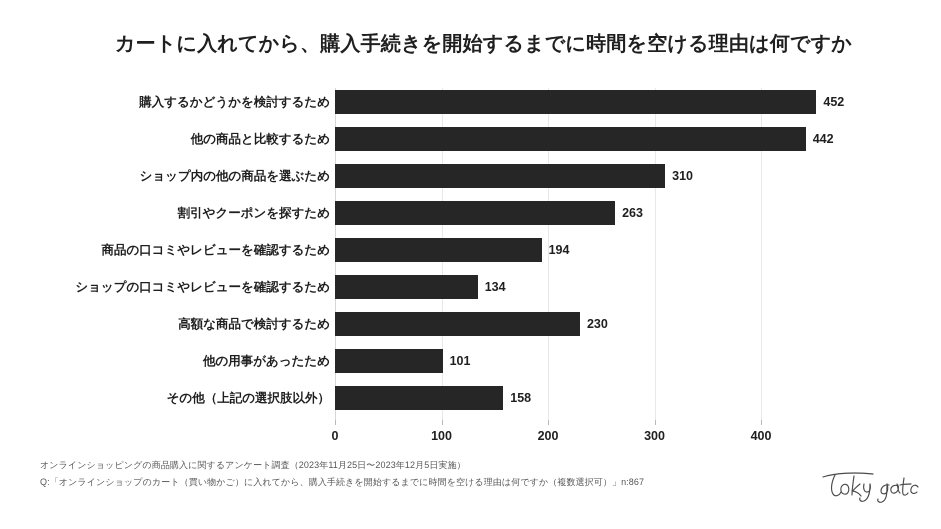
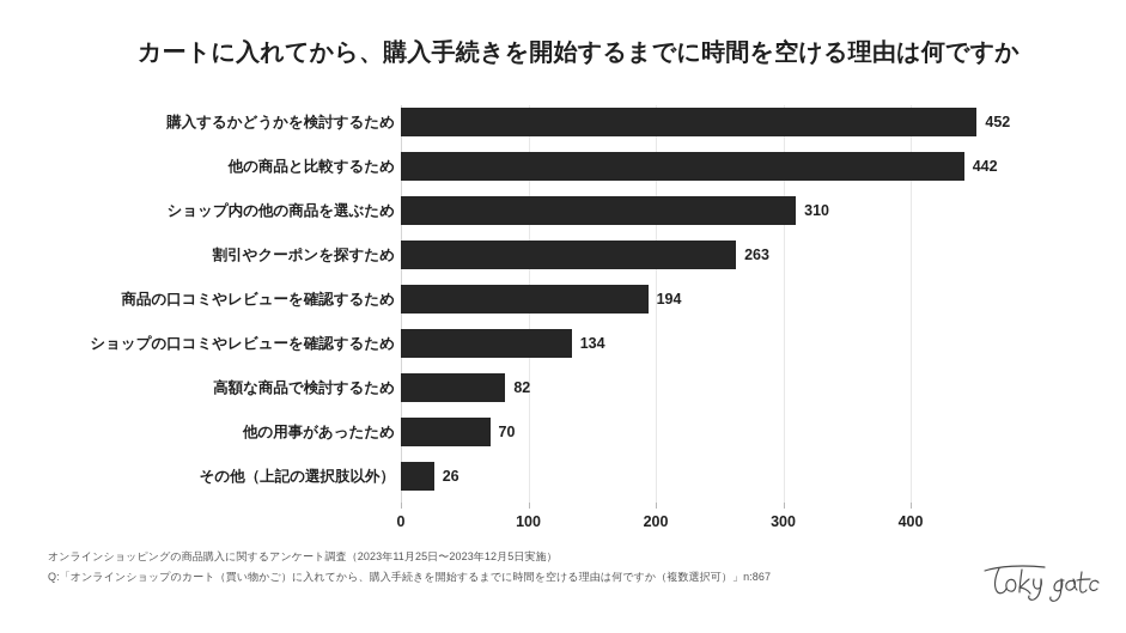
高額な商品で検討するため: 230 -> 82
他の用事があったため: 101 -> 70
その他（上記の選択肢以外）: 158 -> 26
